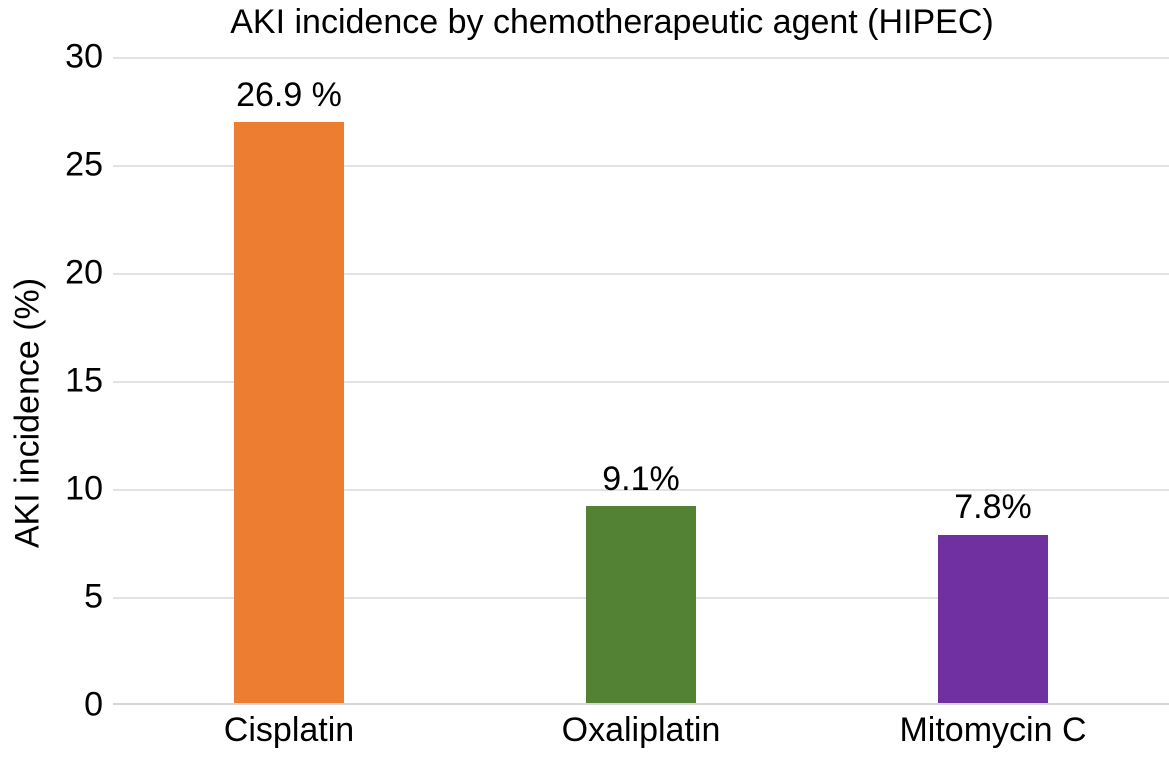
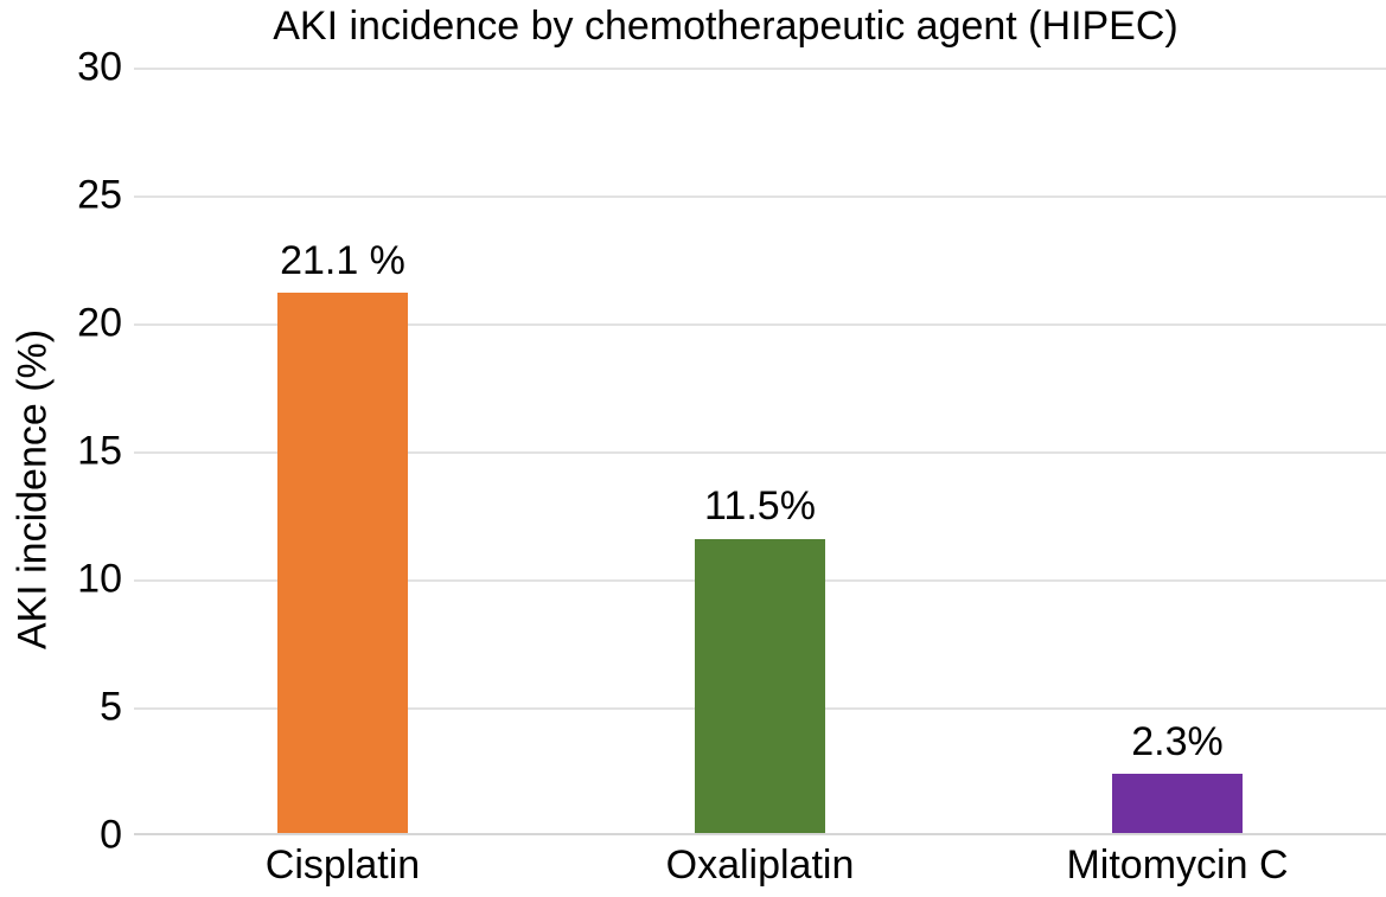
Cisplatin: 26.9 -> 21.1
Oxaliplatin: 9.1% -> 11.5%
Mitomycin C: 7.8% -> 2.3%
